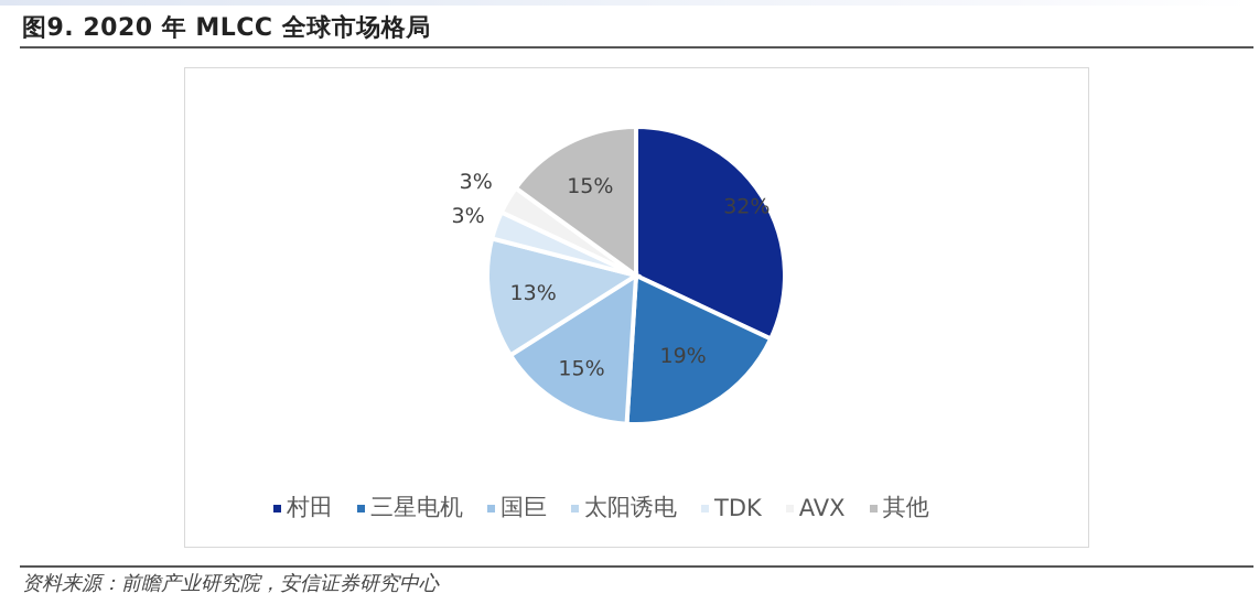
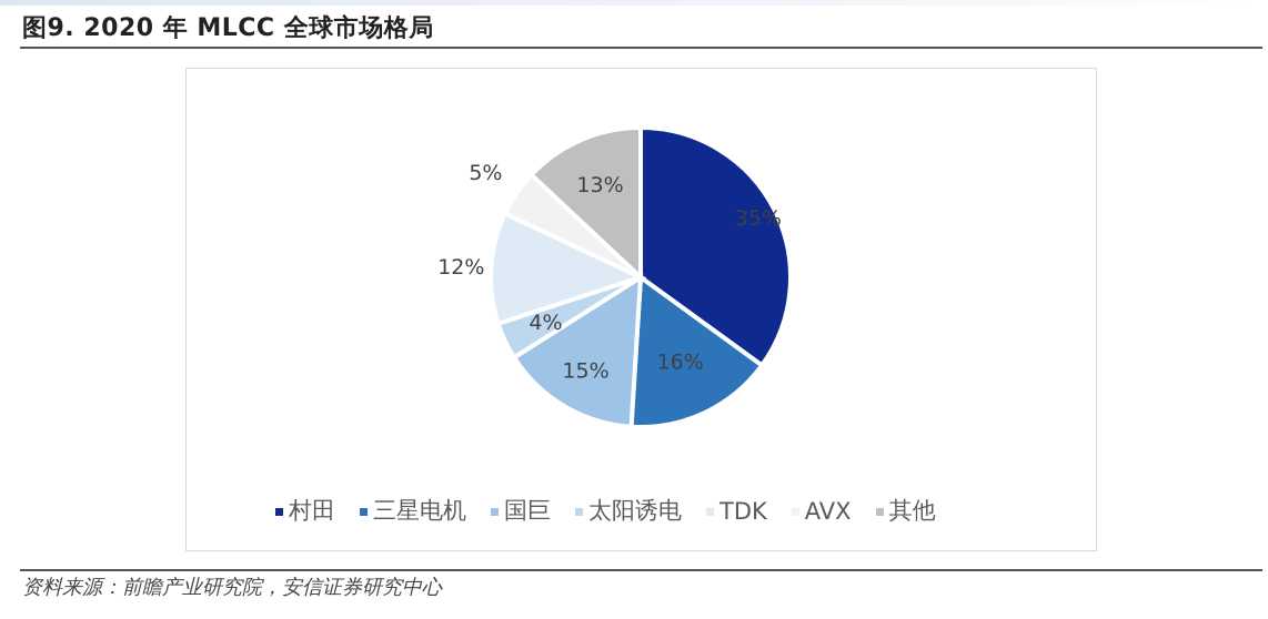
村田: 32% -> 35%
三星电机: 19% -> 16%
太阳诱电: 13% -> 4%
TDK: 3% -> 12%
AVX: 3% -> 5%
其他: 15% -> 13%
